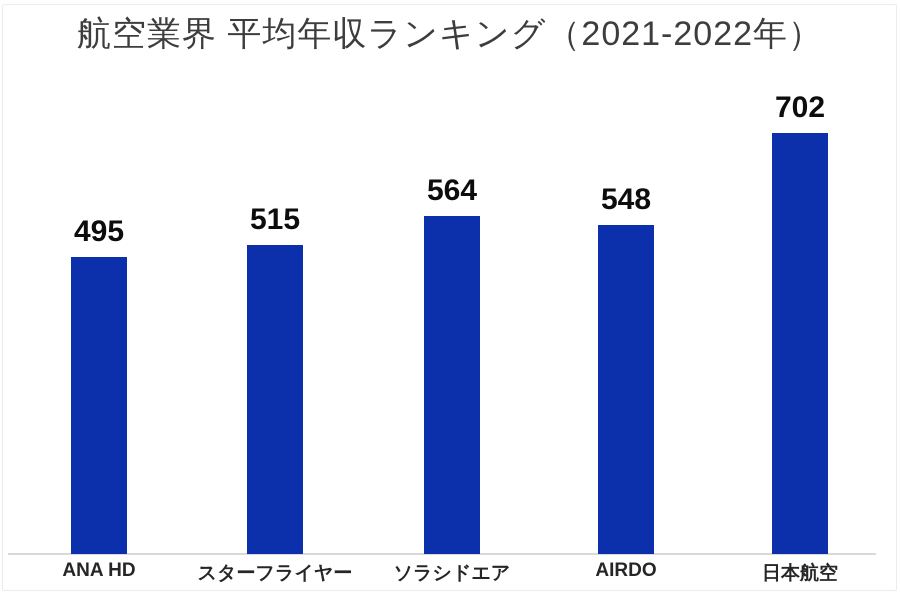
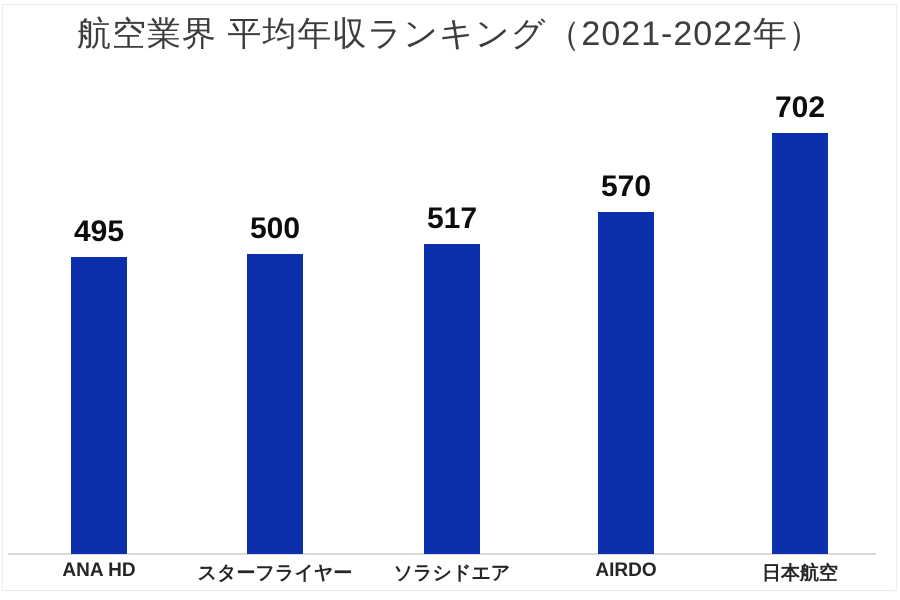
スターフライヤー: 515 -> 500
ソラシドエア: 564 -> 517
AIRDO: 548 -> 570
